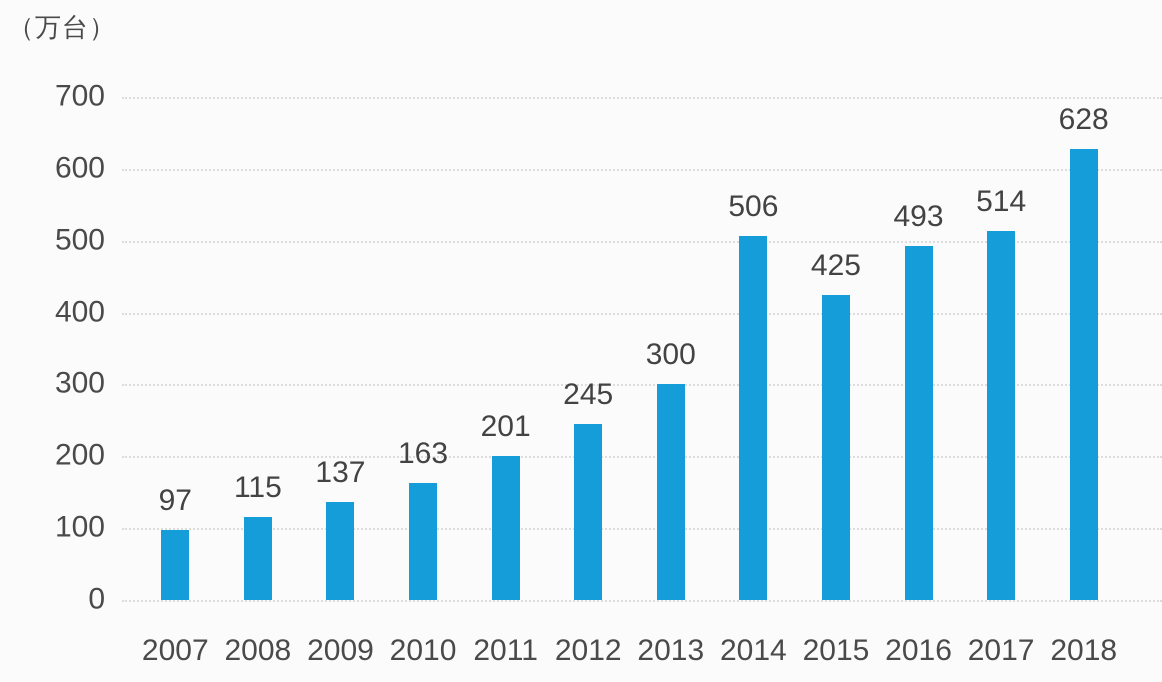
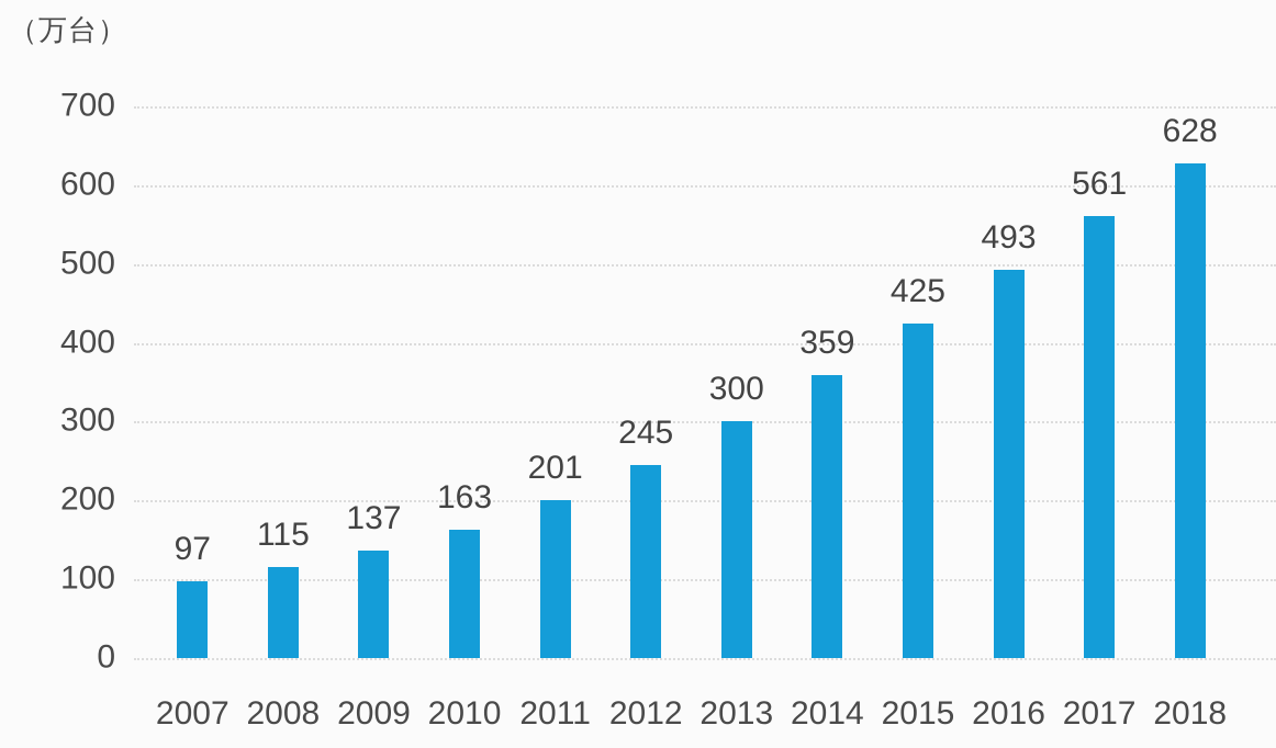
2014: 506 -> 359
2017: 514 -> 561
